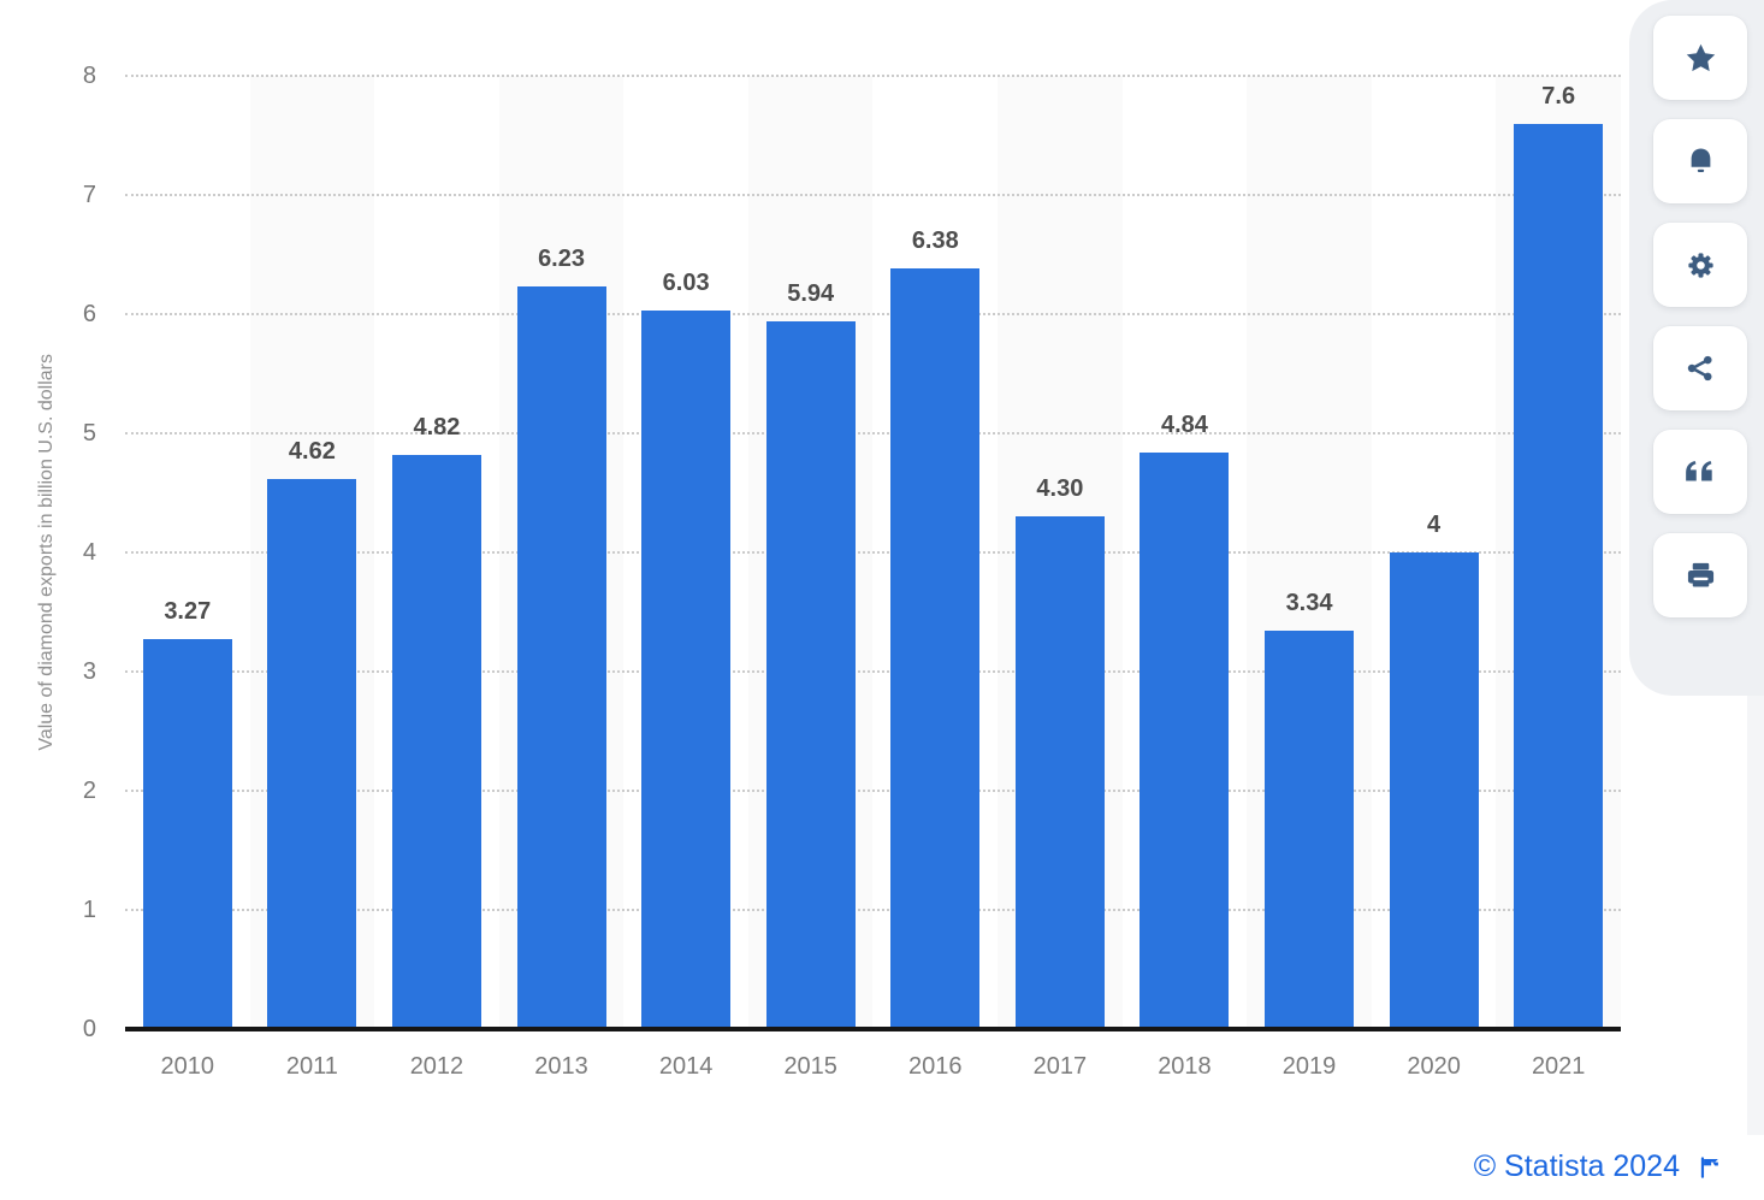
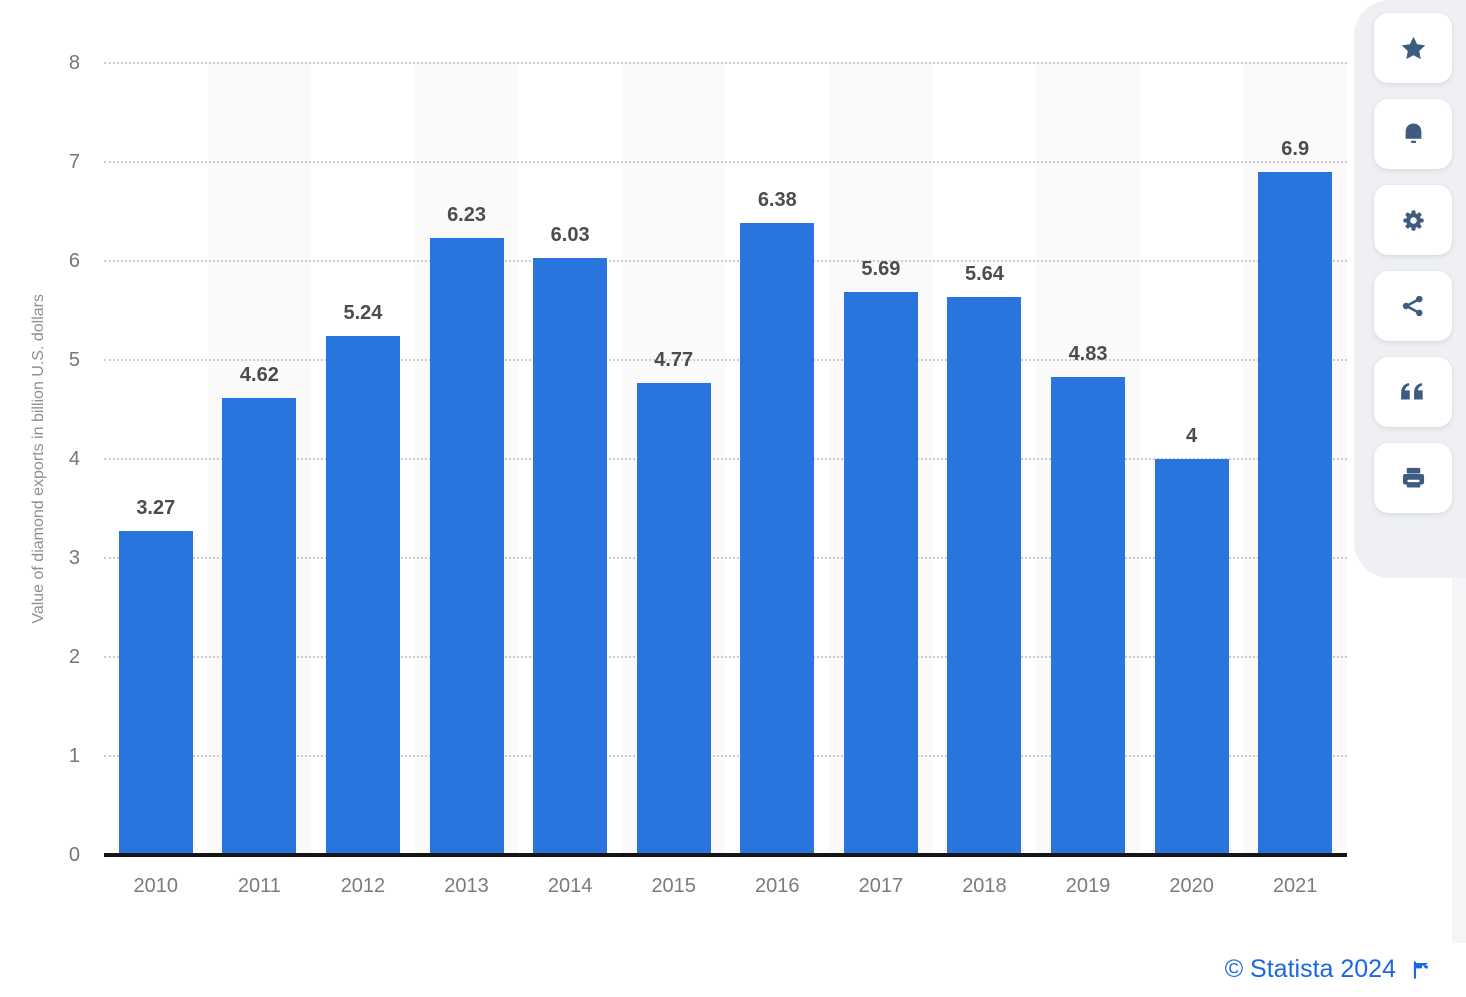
2012: 4.82 -> 5.24
2015: 5.94 -> 4.77
2017: 4.30 -> 5.69
2018: 4.84 -> 5.64
2019: 3.34 -> 4.83
2021: 7.6 -> 6.9
